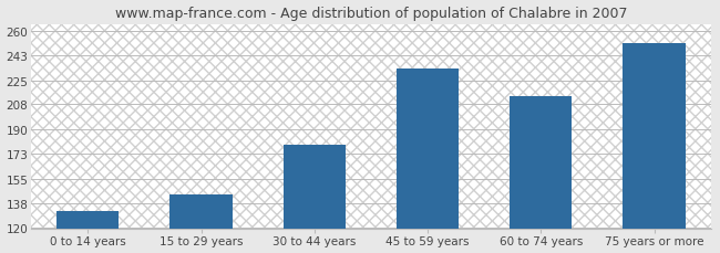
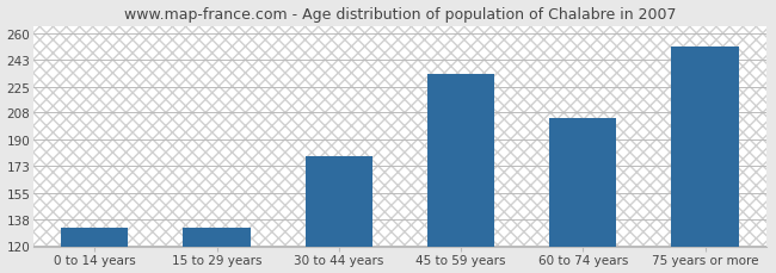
15 to 29 years: 144 -> 132
60 to 74 years: 214 -> 204
